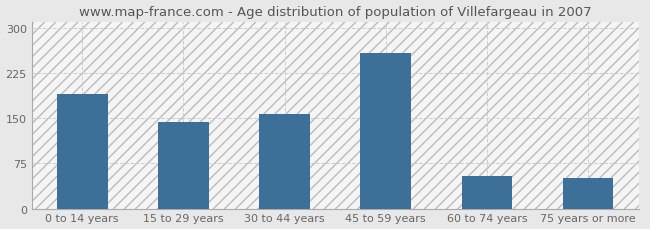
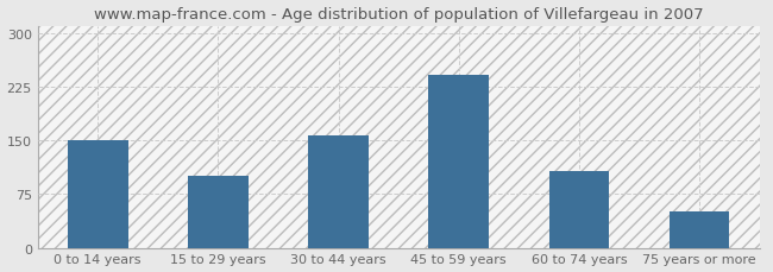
0 to 14 years: 190 -> 150
15 to 29 years: 144 -> 100
45 to 59 years: 258 -> 242
60 to 74 years: 54 -> 107
